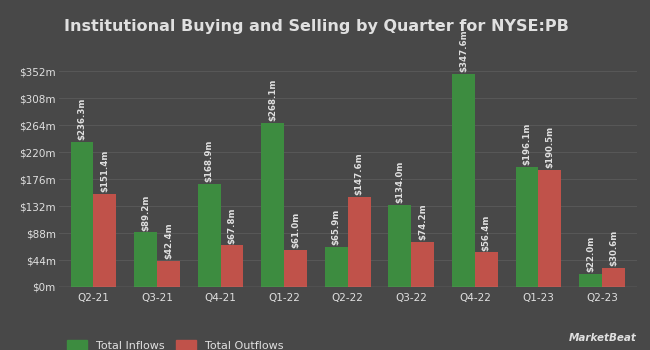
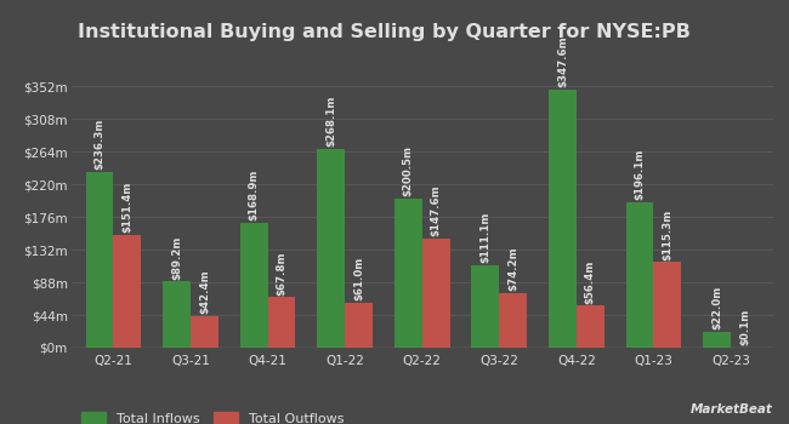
Total Inflows/Q2-22: $65.9m -> $200.5m
Total Inflows/Q3-22: $134.0m -> $111.1m
Total Outflows/Q1-23: $190.5m -> $115.3m
Total Outflows/Q2-23: $30.6m -> $0.1m
